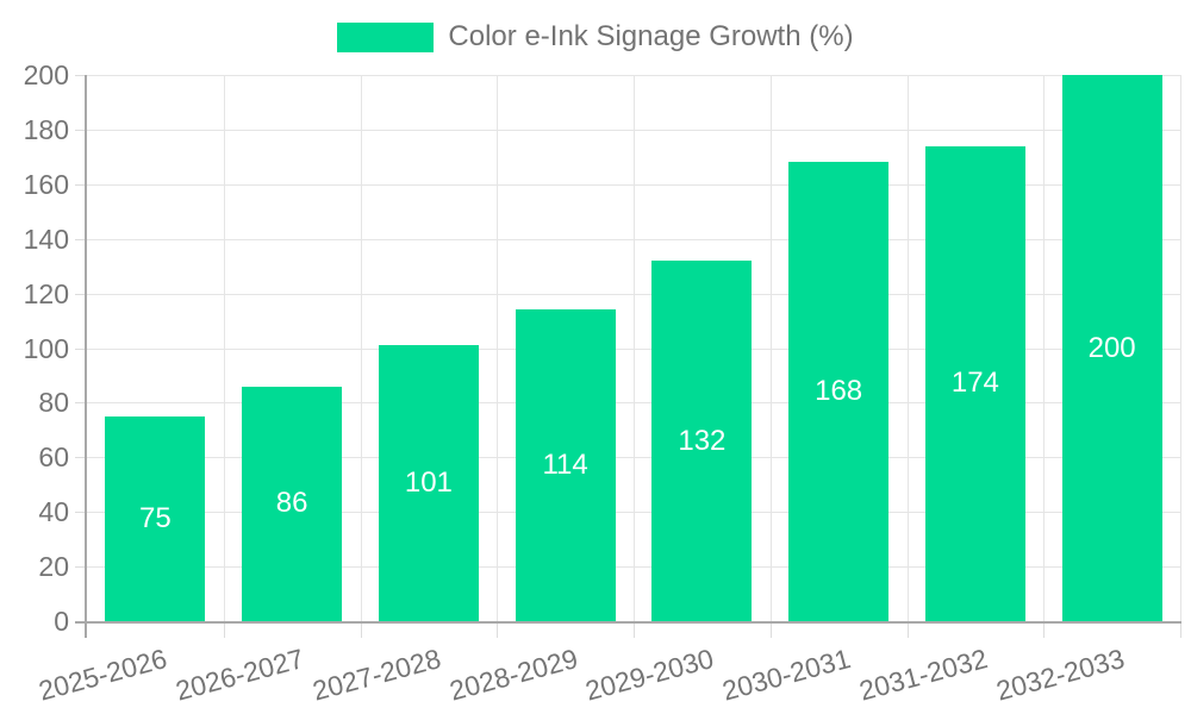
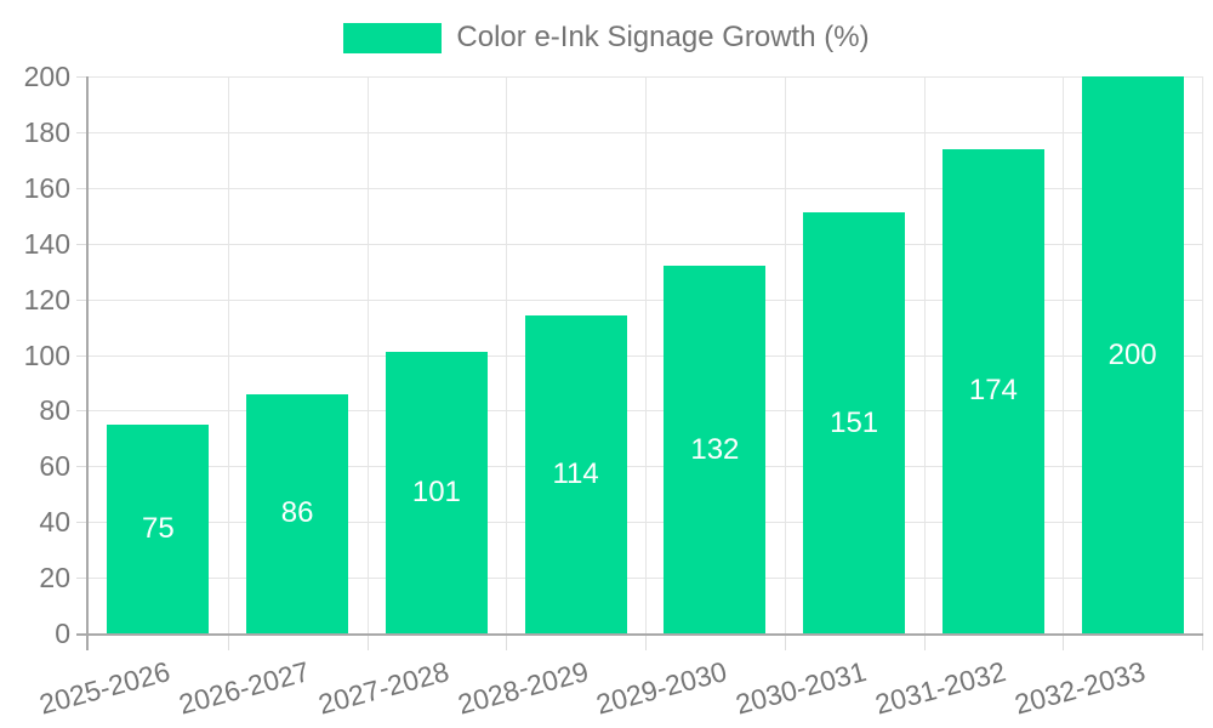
2030-2031: 168 -> 151
